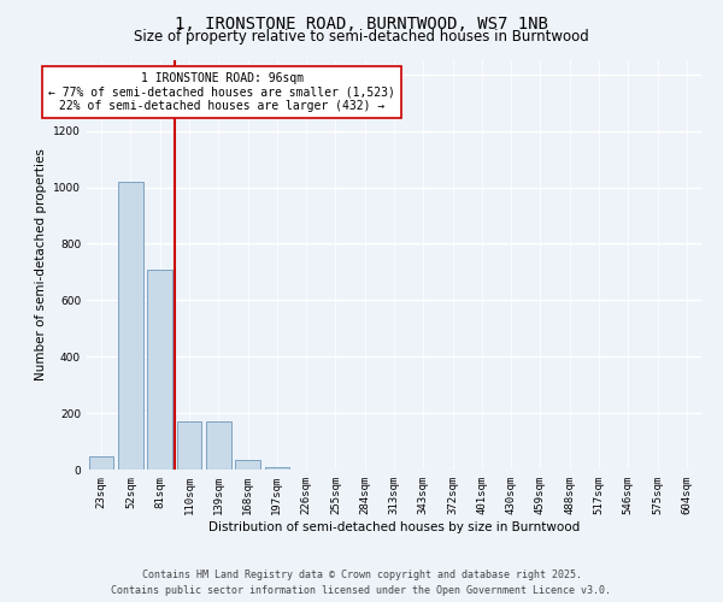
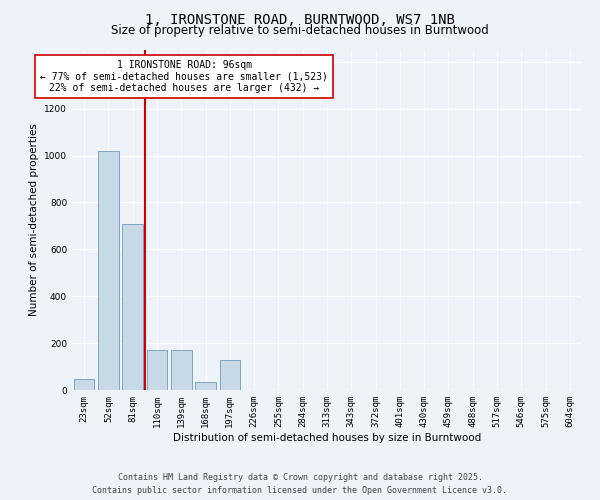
197sqm: 10 -> 130
